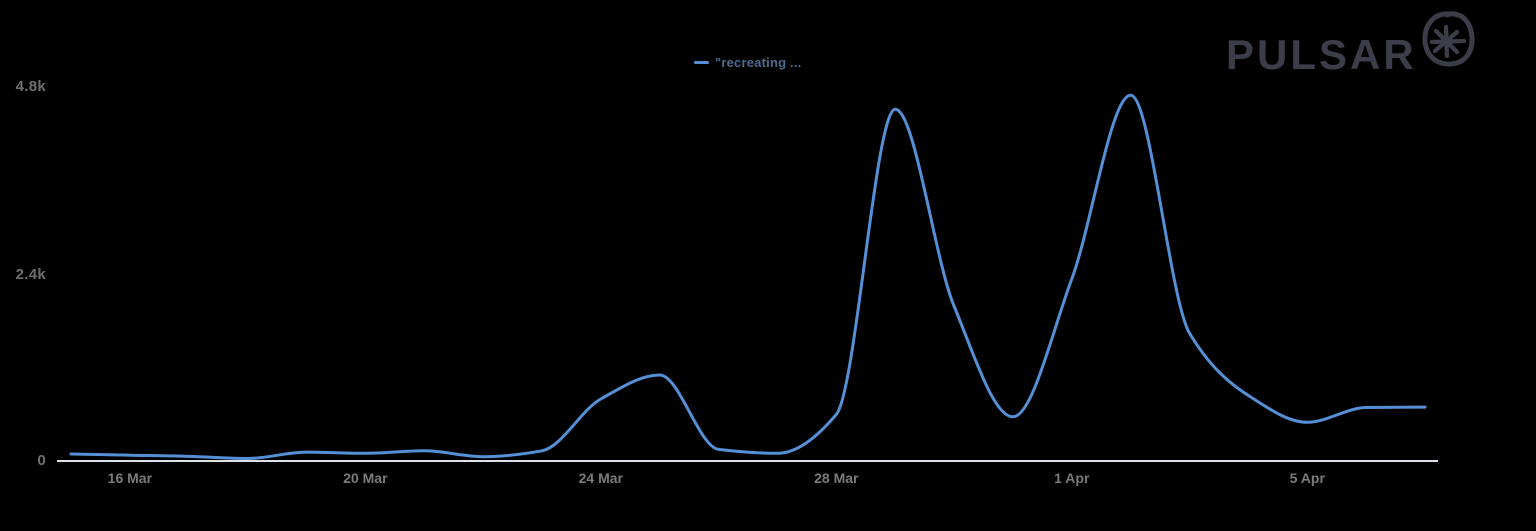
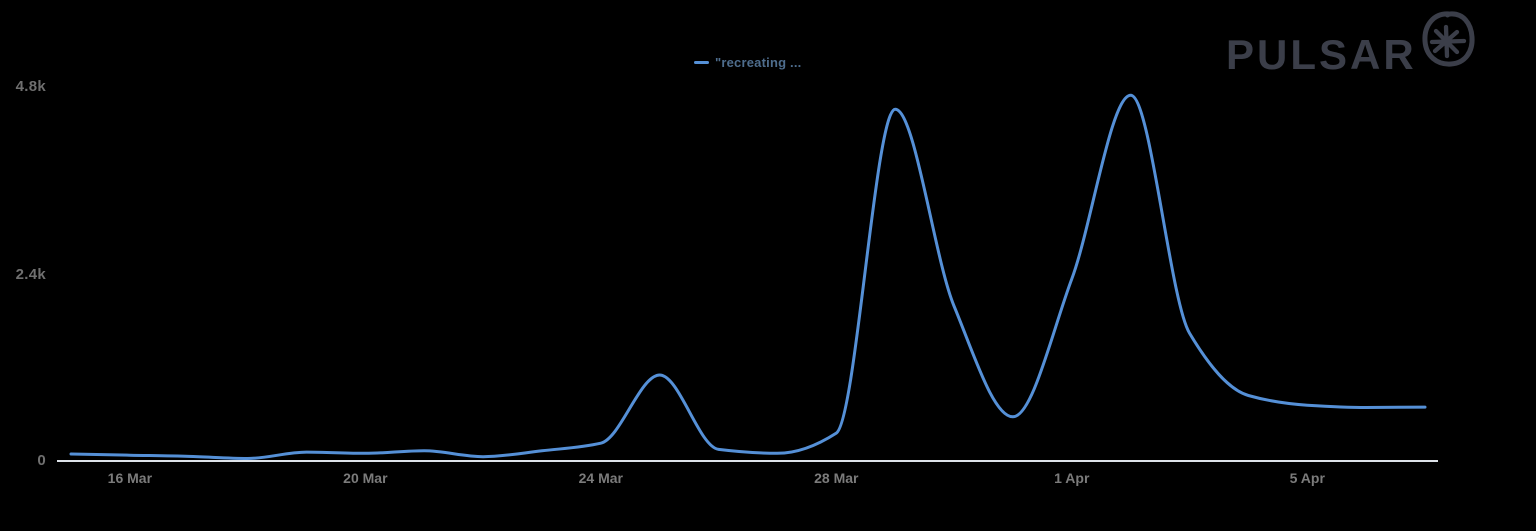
24 Mar: 0.8k -> 0.2k
28 Mar: 0.6k -> 0.4k
5 Apr: 0.5k -> 0.7k
